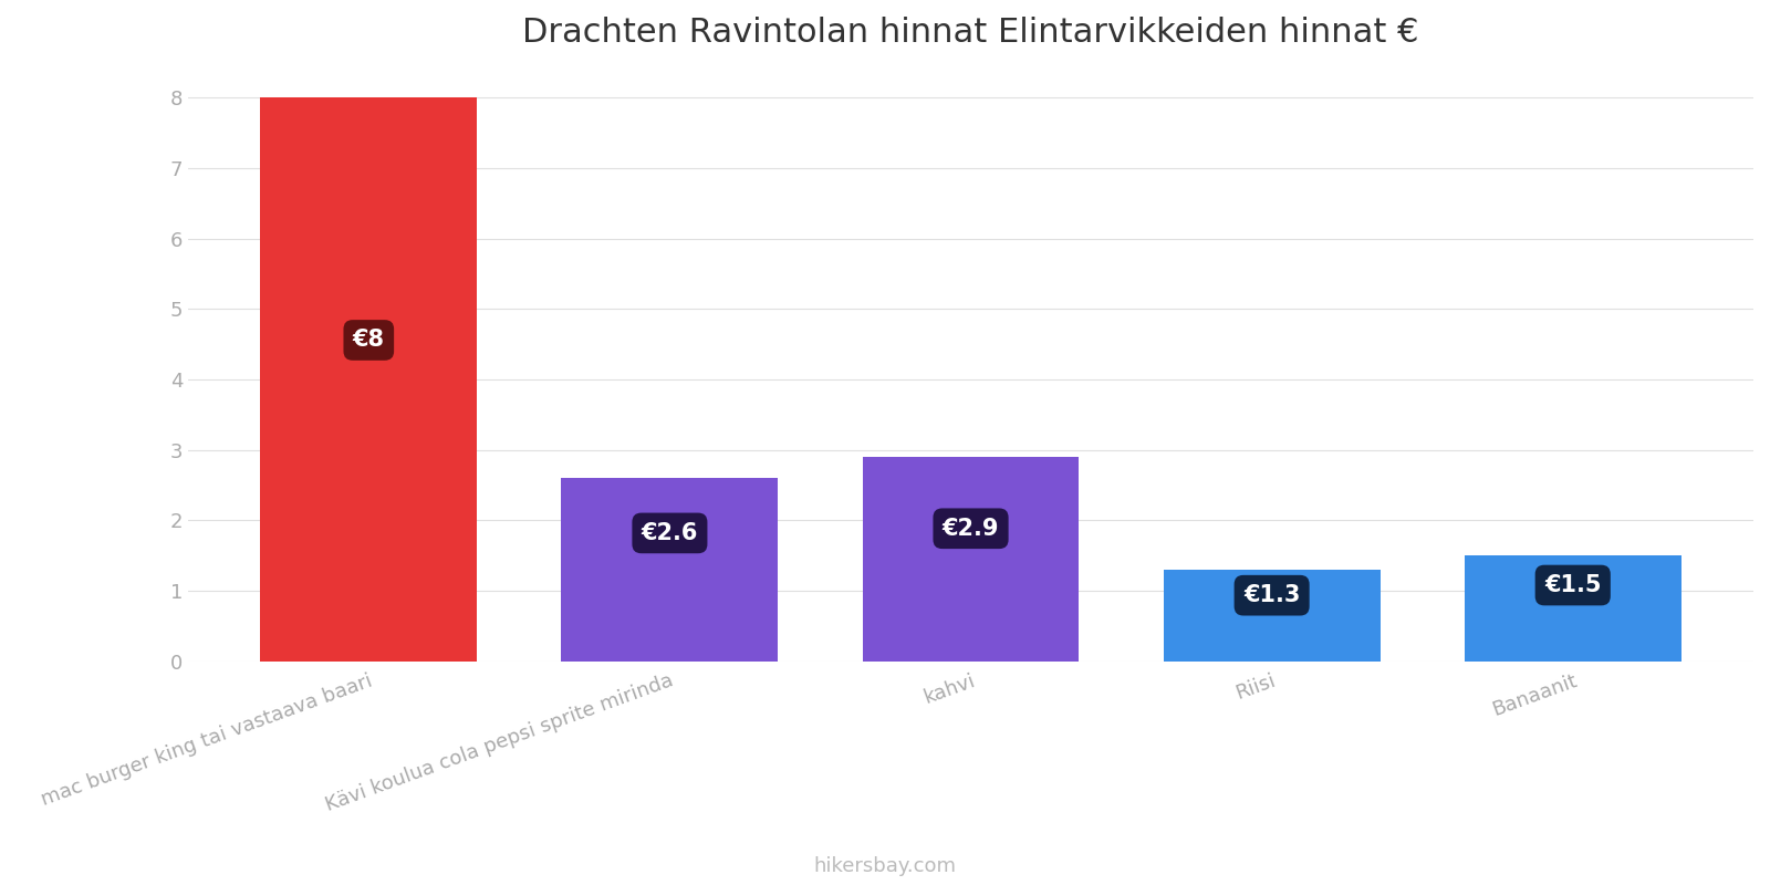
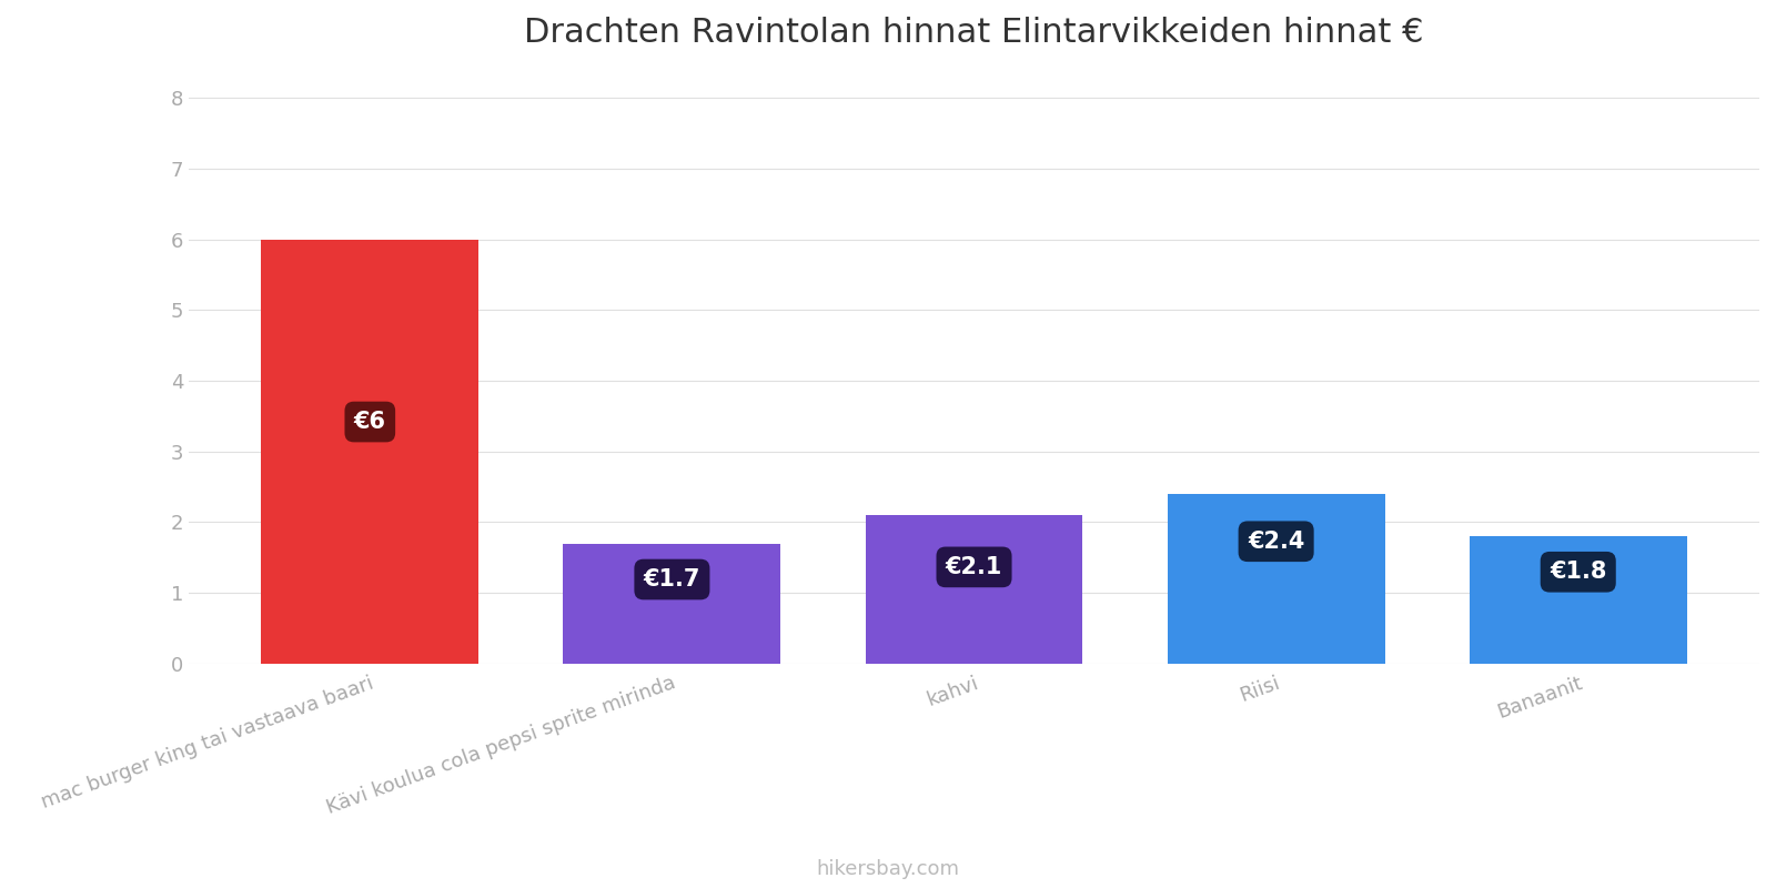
mac burger king tai vastaava baari: €8 -> €6
Kävi koulua cola pepsi sprite mirinda: €2.6 -> €1.7
kahvi: €2.9 -> €2.1
Riisi: €1.3 -> €2.4
Banaanit: €1.5 -> €1.8
